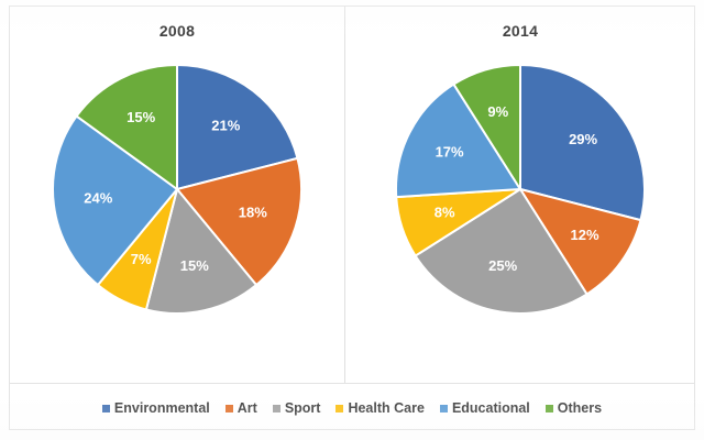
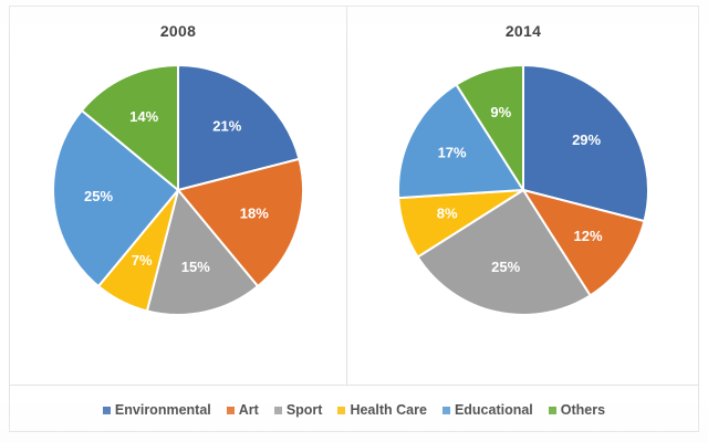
2008/Educational: 24% -> 25%
2008/Others: 15% -> 14%
